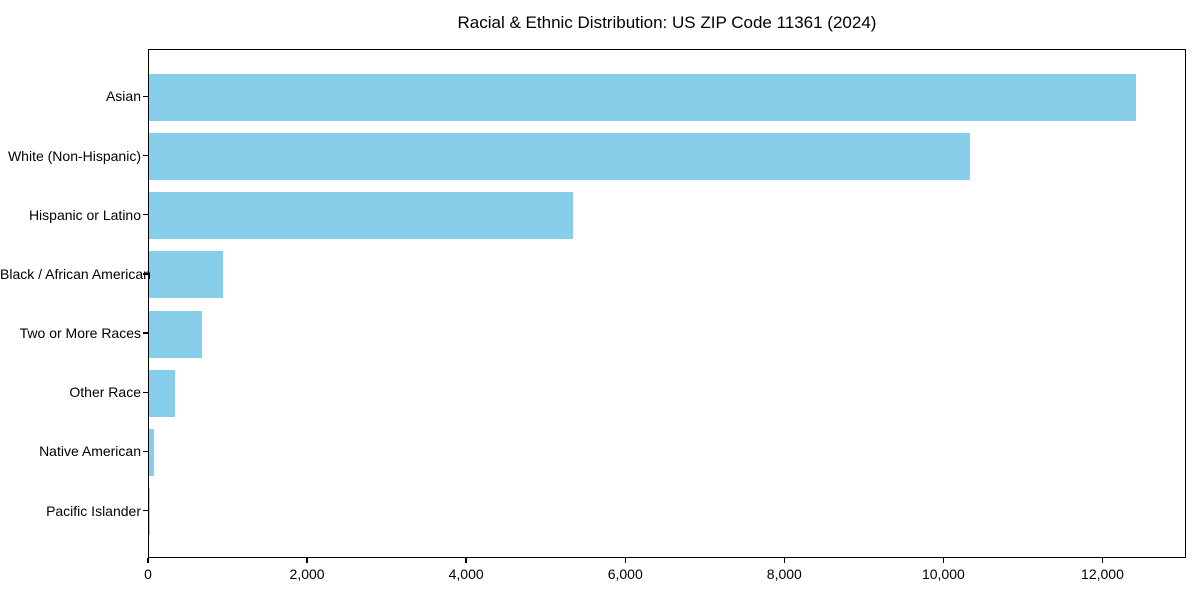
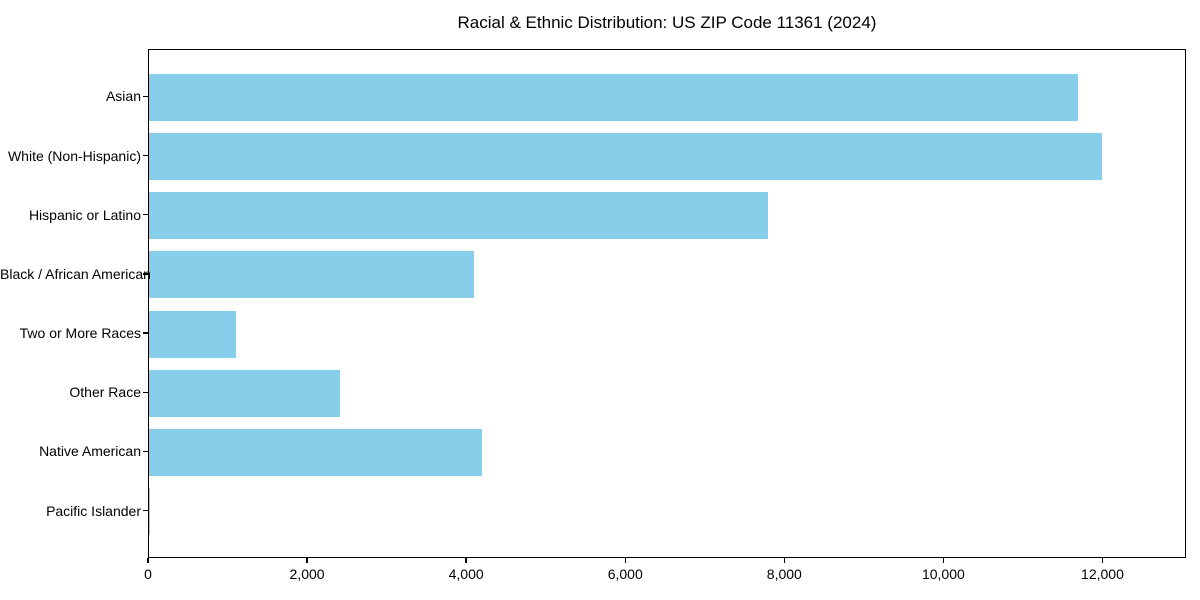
Asian: 12400 -> 11700
White (Non-Hispanic): 10300 -> 12000
Hispanic or Latino: 5300 -> 7800
Black / African American: 900 -> 4100
Two or More Races: 700 -> 1100
Other Race: 300 -> 2400
Native American: 100 -> 4200
